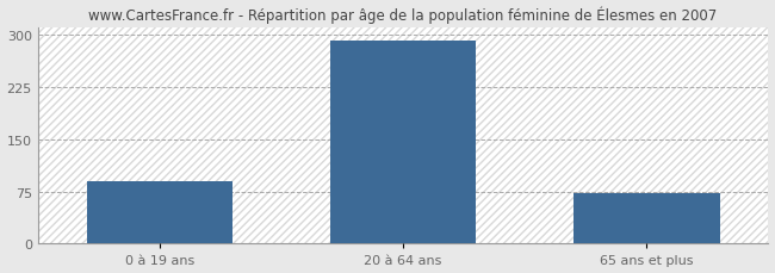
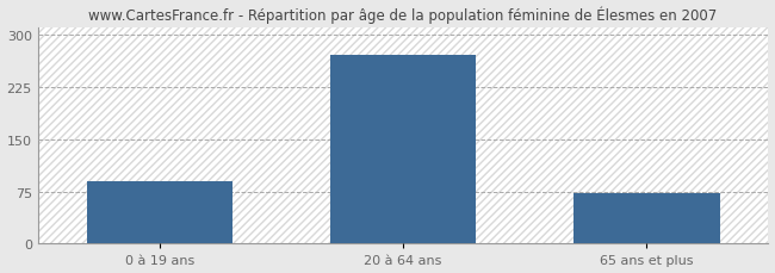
20 à 64 ans: 291 -> 270
